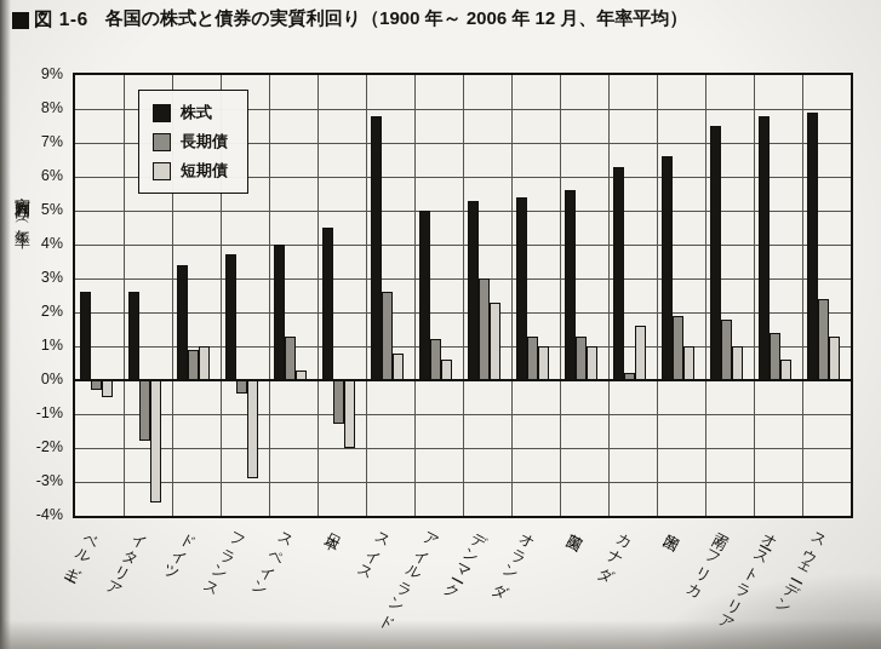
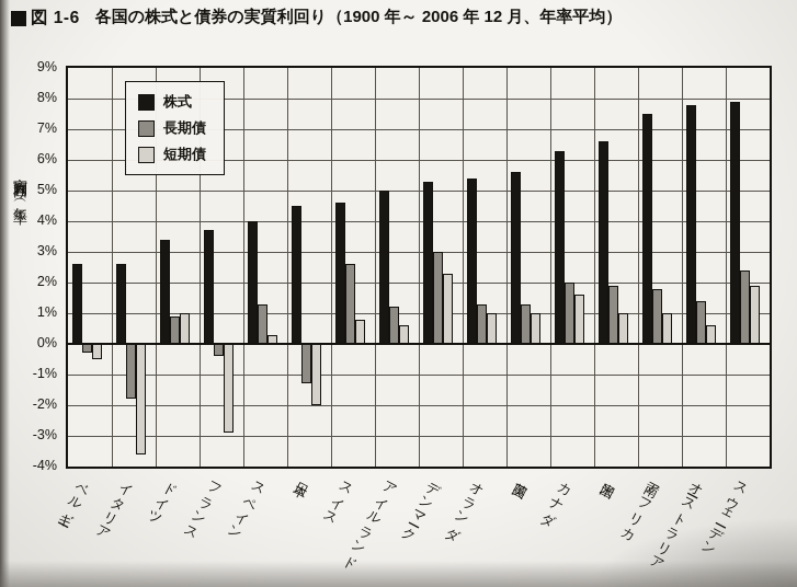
株式/スイス: 7.8% -> 4.6%
長期債/カナダ: 0.2% -> 2.0%
短期債/スウェーデン: 1.3% -> 1.9%
